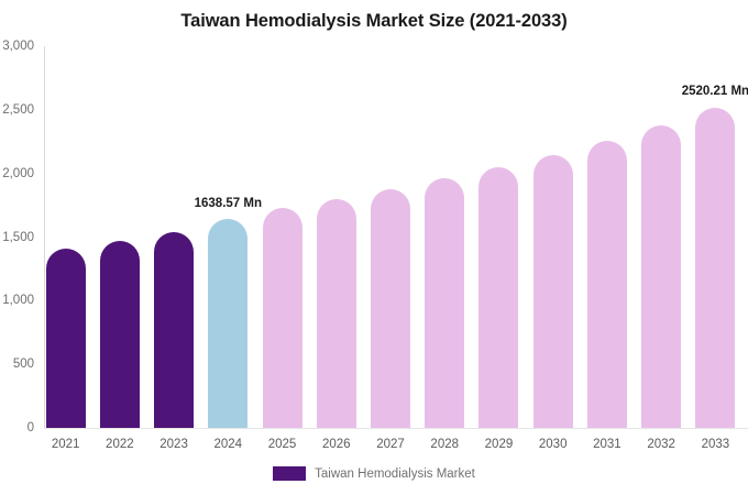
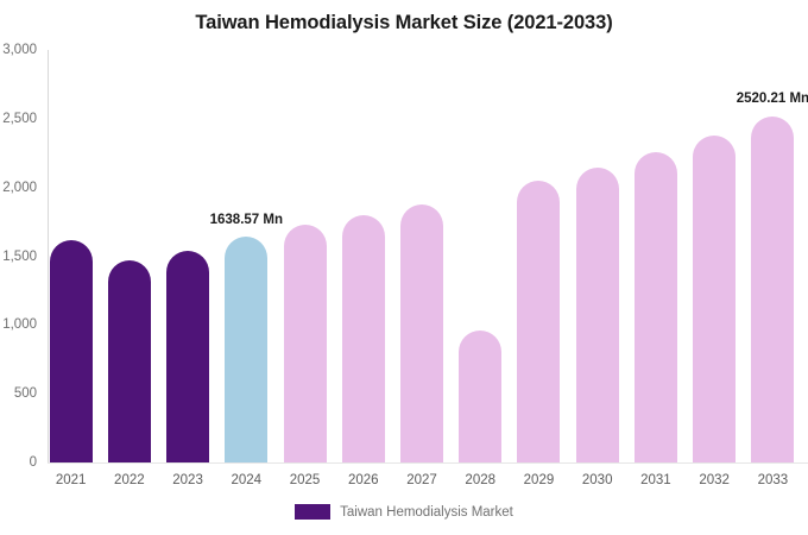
2021: 1410 -> 1620
2028: 1960 -> 960
